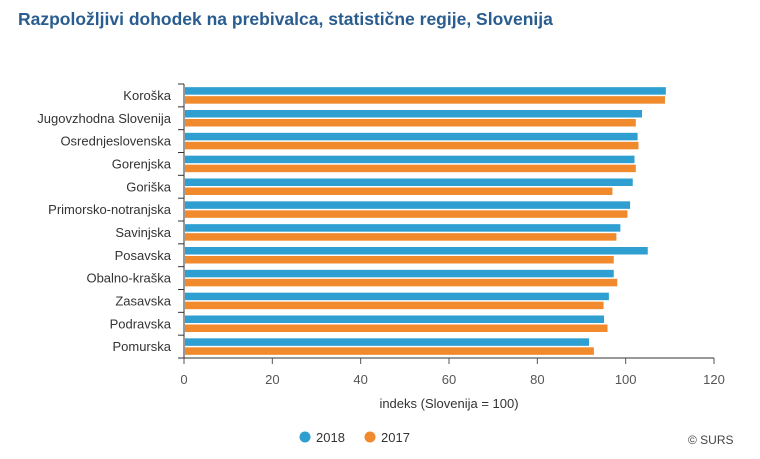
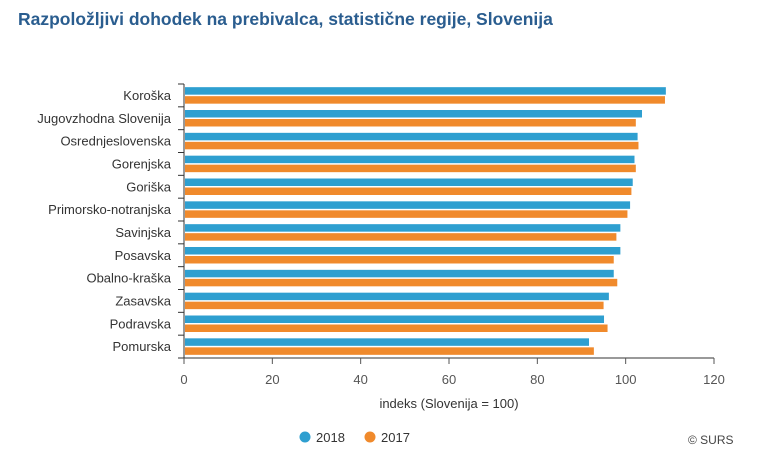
2017/Goriška: 97 -> 101
2018/Posavska: 105 -> 99
